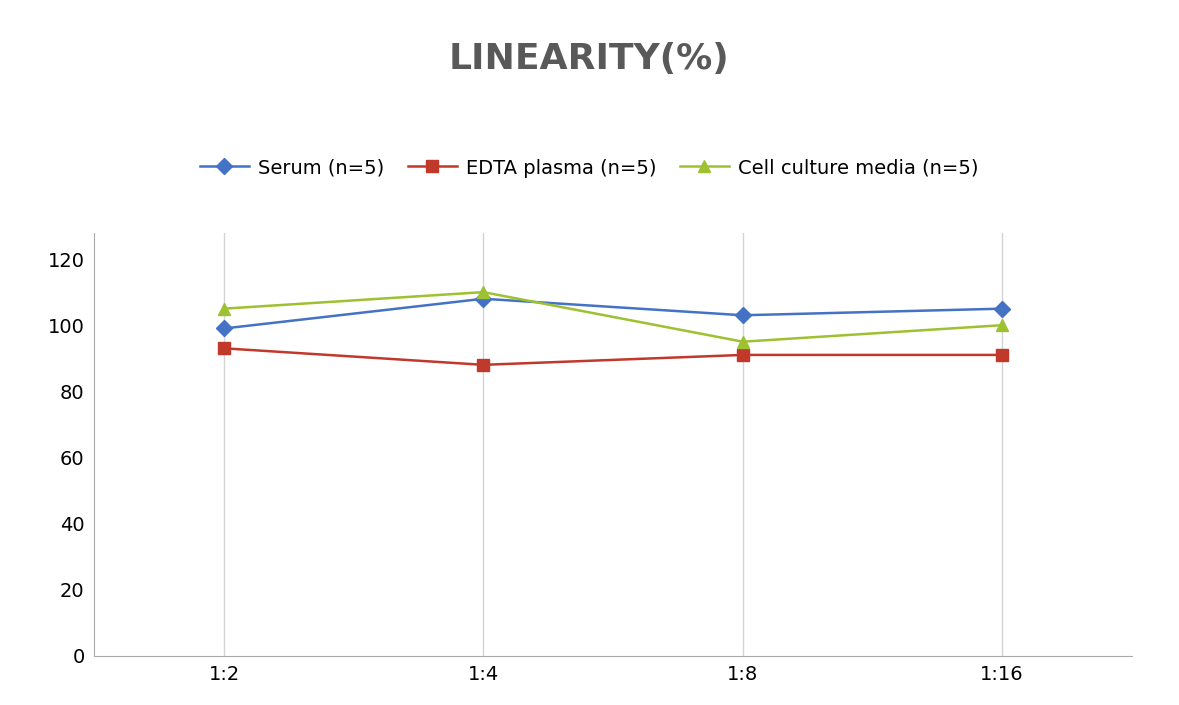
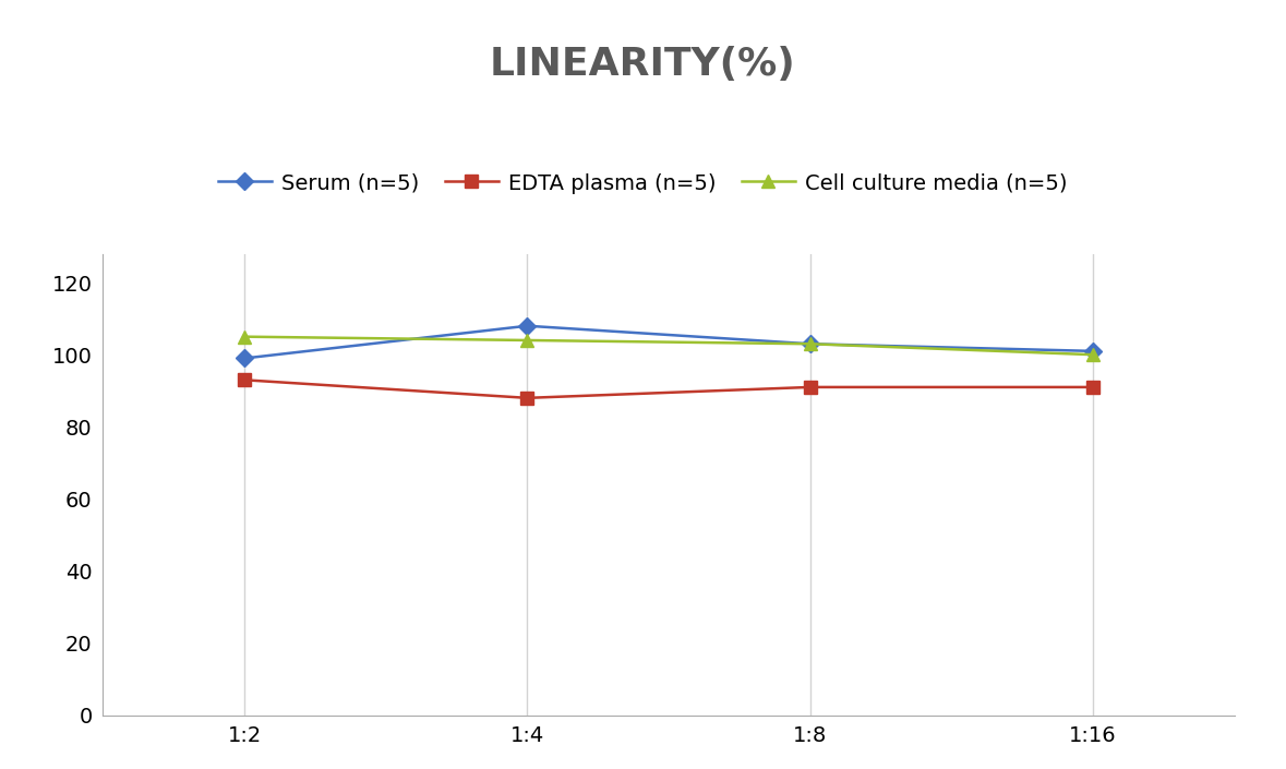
Cell culture media (n=5)/1:4: 110 -> 104
Cell culture media (n=5)/1:8: 95 -> 103
Serum (n=5)/1:16: 105 -> 101
